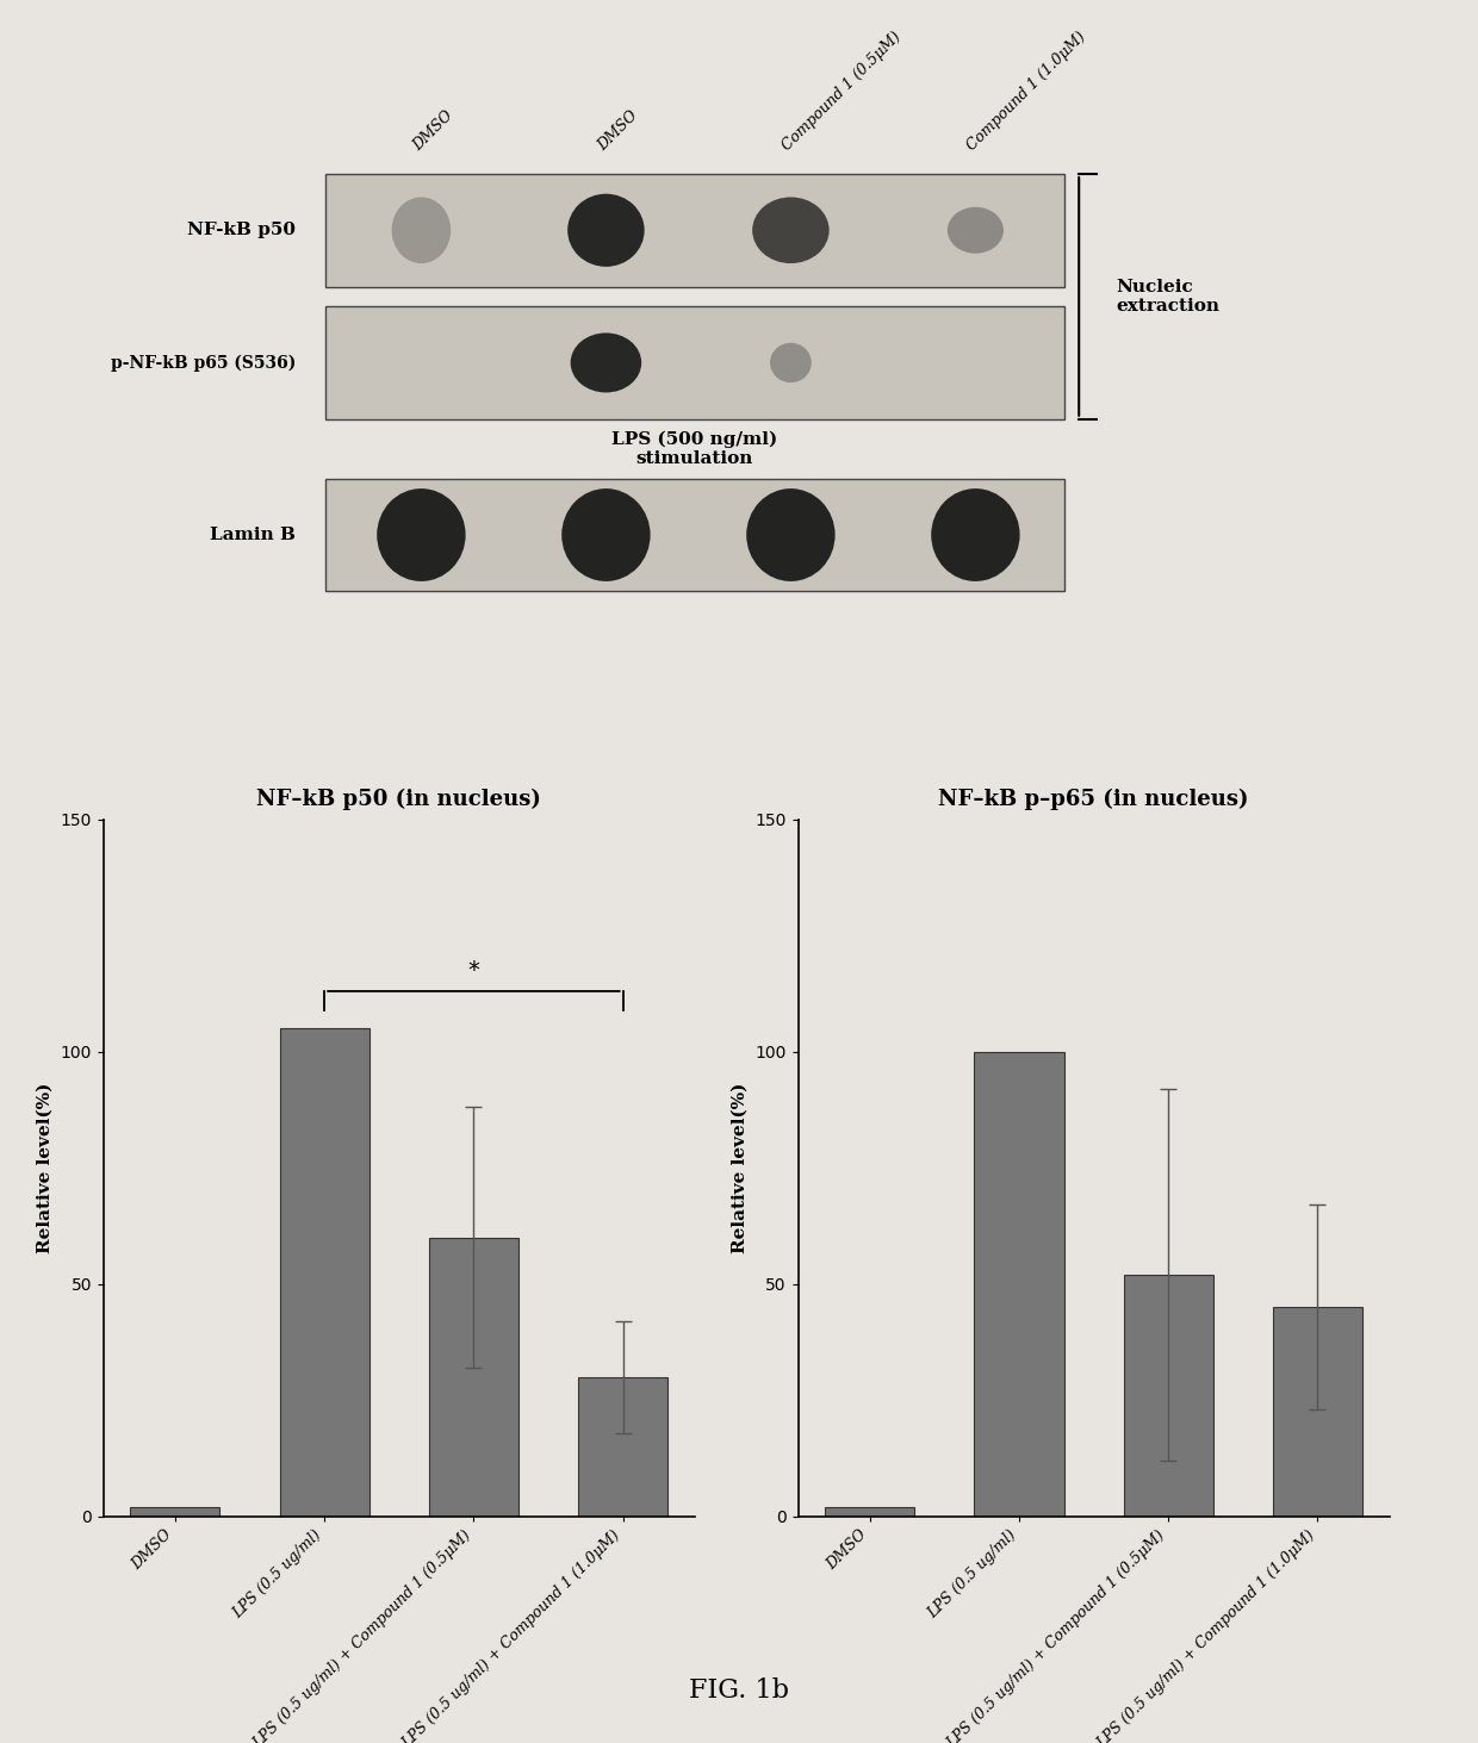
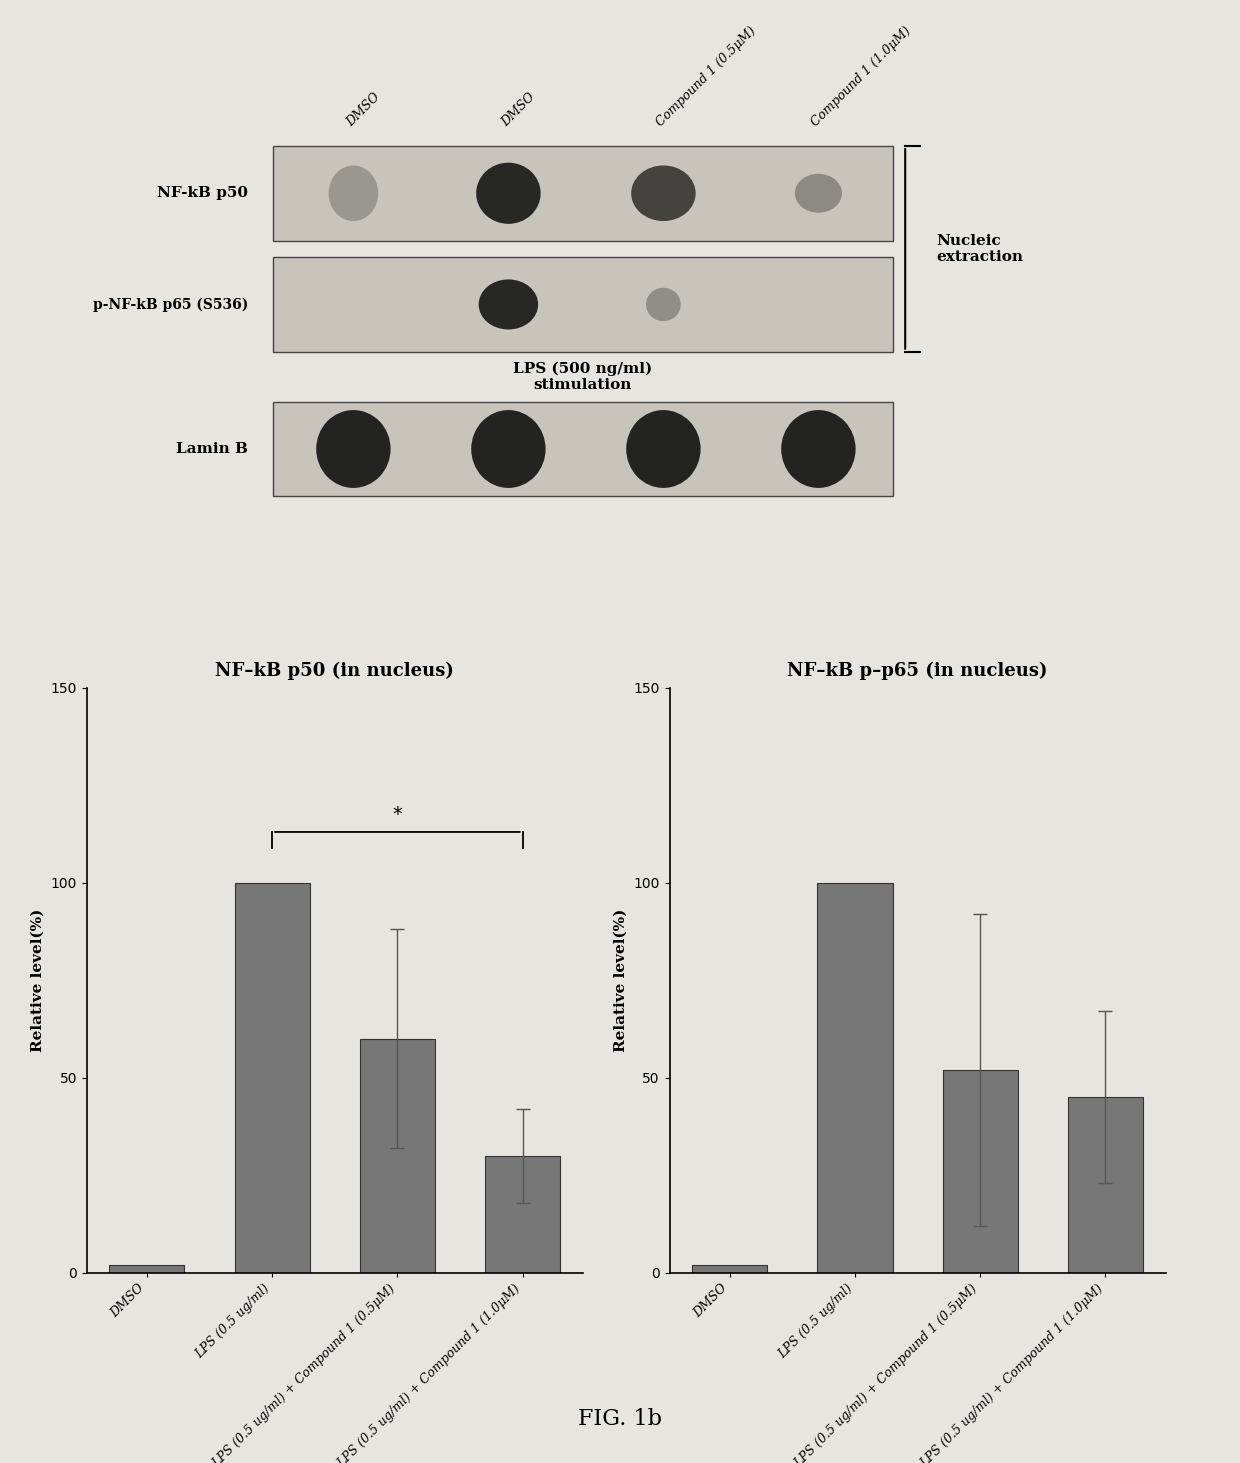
NF–kB p50 (in nucleus)/LPS (0.5 ug/ml): 105 -> 100
